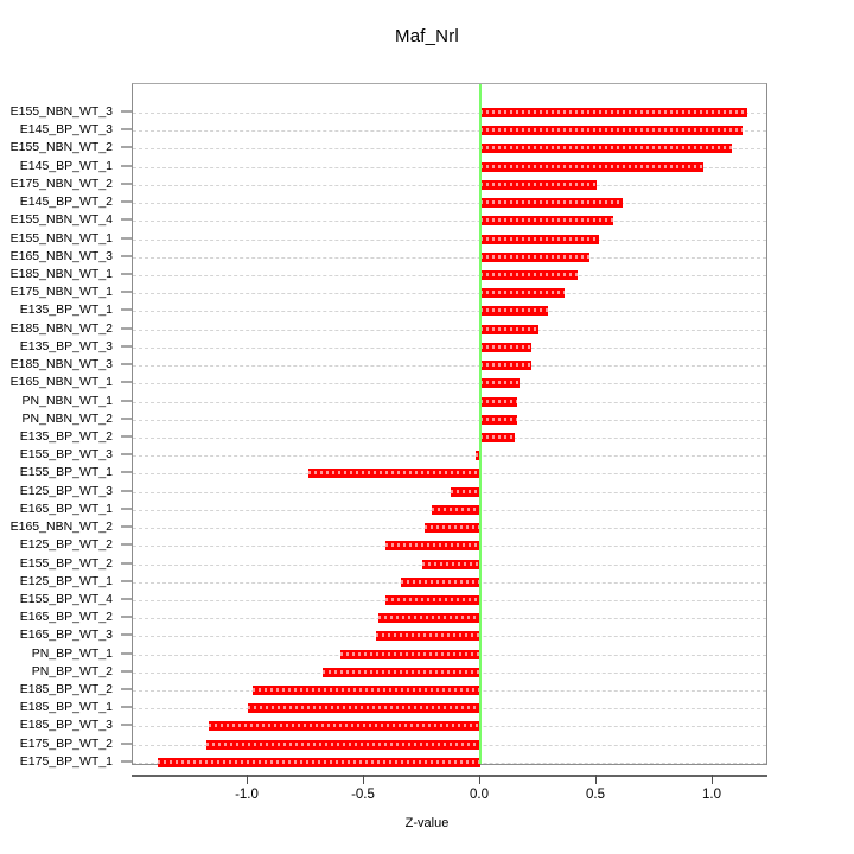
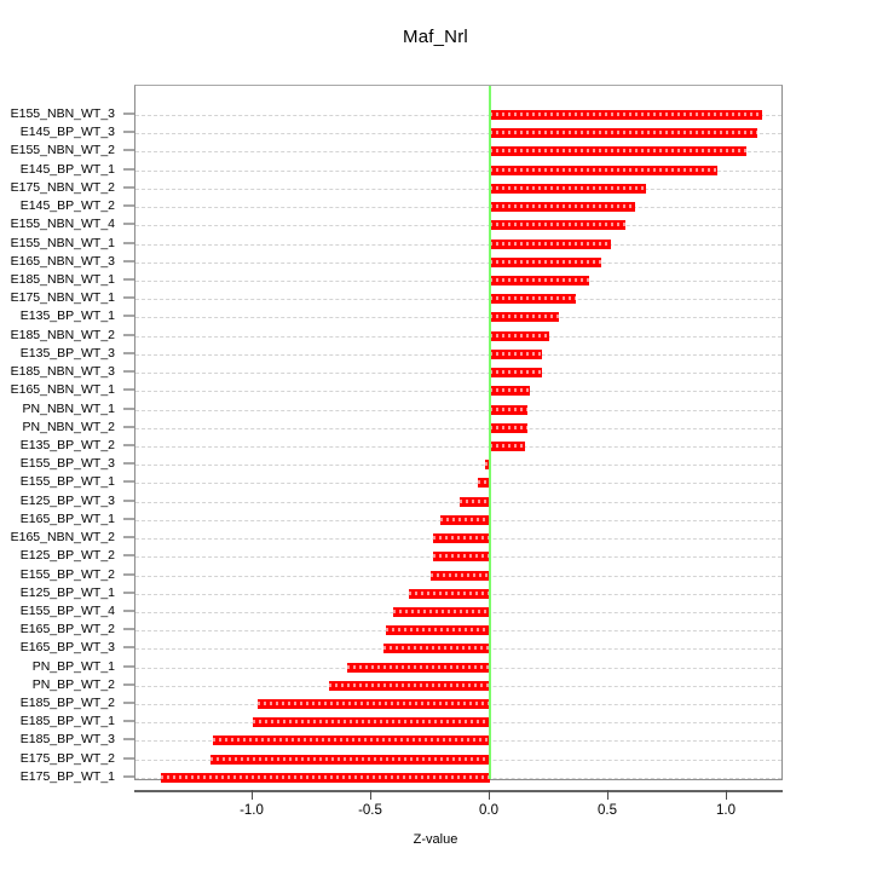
E175_NBN_WT_2: 0.50 -> 0.66
E155_BP_WT_1: -0.74 -> -0.05
E125_BP_WT_2: -0.41 -> -0.24
